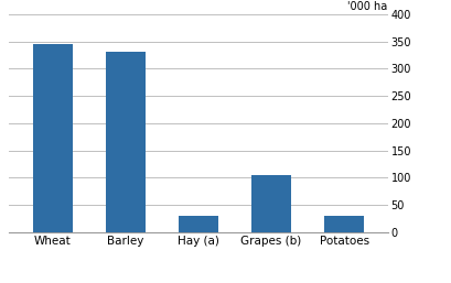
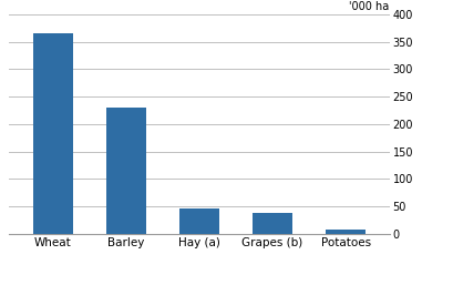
Wheat: 345 -> 365
Barley: 330 -> 230
Hay (a): 30 -> 45
Grapes (b): 105 -> 38
Potatoes: 30 -> 8
